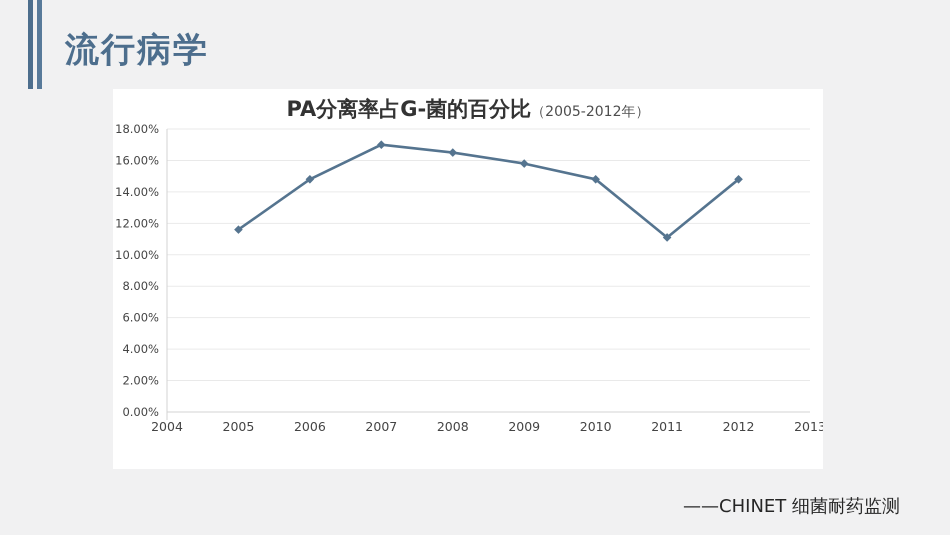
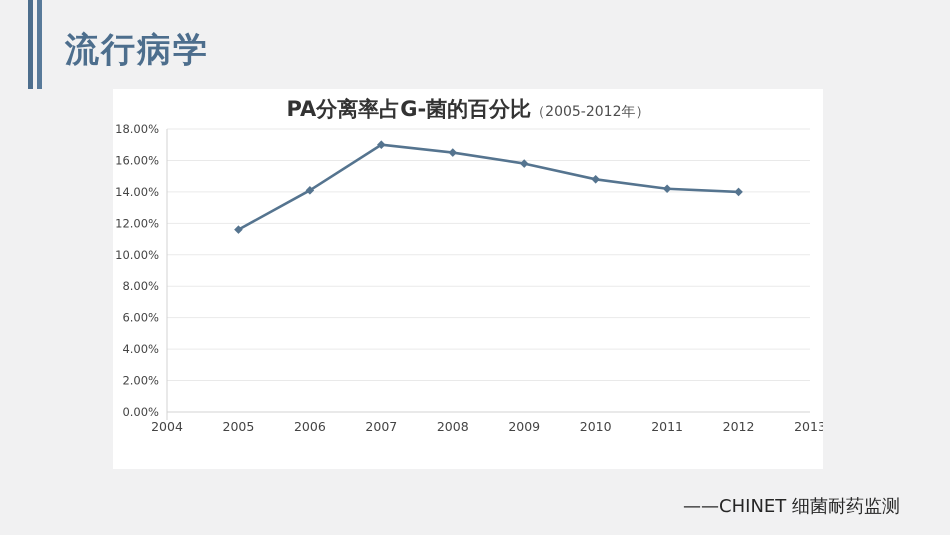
2006: 14.8% -> 14.1%
2011: 11.1% -> 14.2%
2012: 14.8% -> 14.0%
